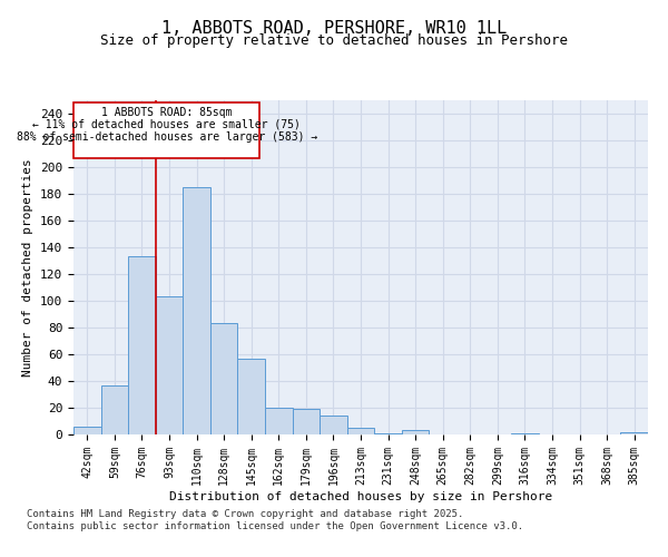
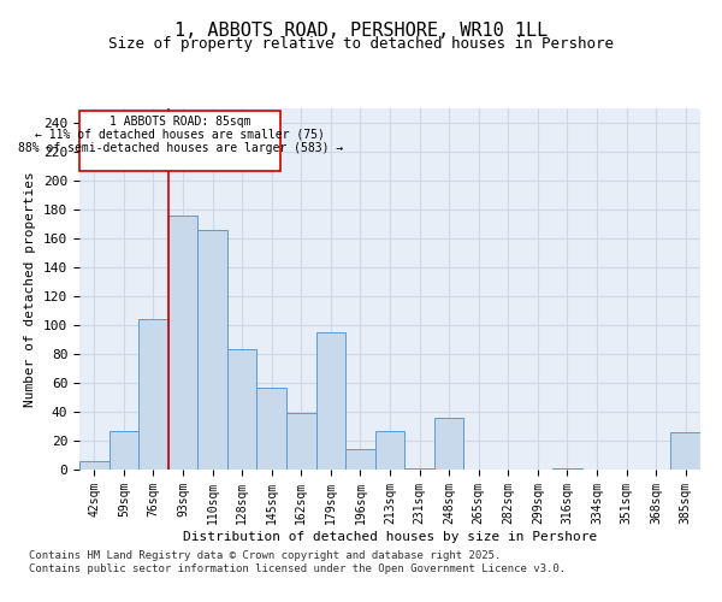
59sqm: 37 -> 27
76sqm: 133 -> 104
93sqm: 103 -> 176
110sqm: 185 -> 166
162sqm: 20 -> 39
179sqm: 19 -> 95
213sqm: 5 -> 27
248sqm: 3 -> 36
385sqm: 2 -> 26
